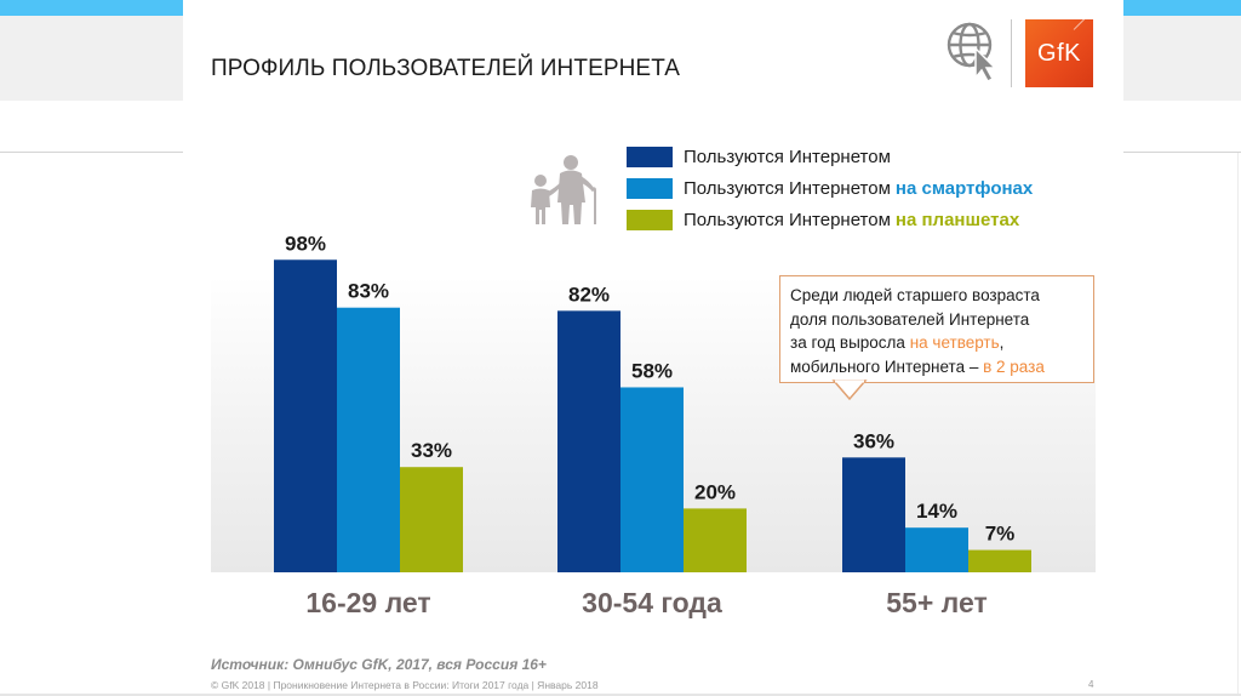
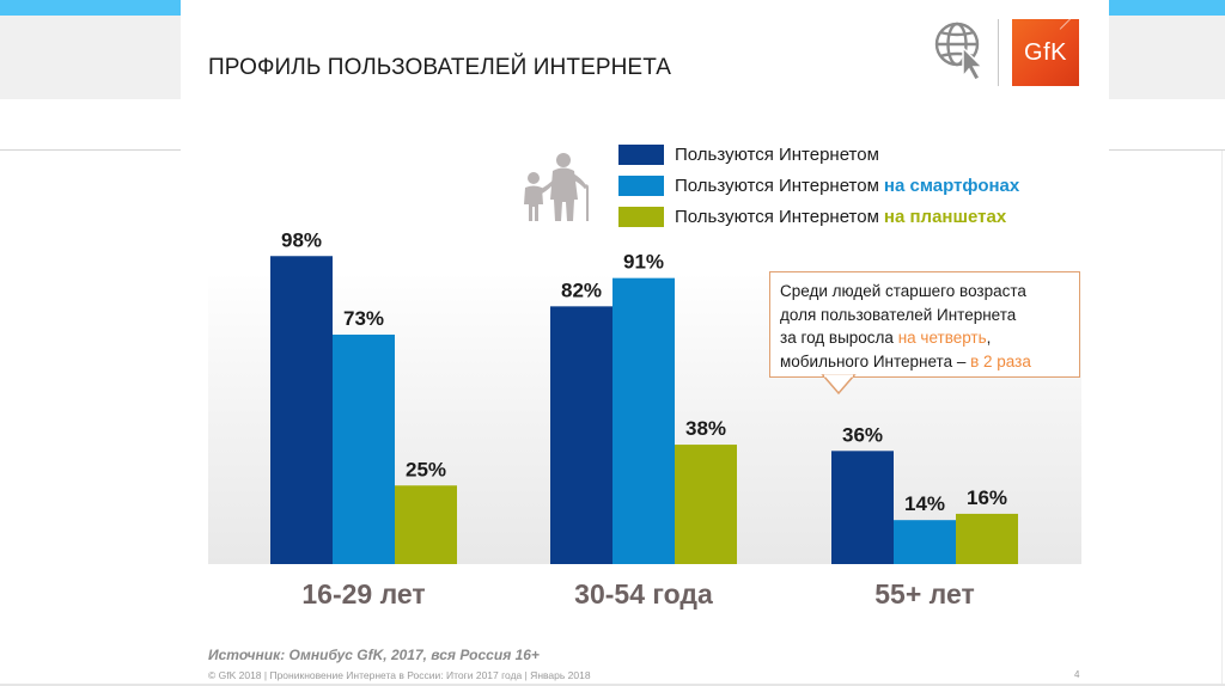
Пользуются Интернетом на смартфонах/16-29 лет: 83% -> 73%
Пользуются Интернетом на планшетах/16-29 лет: 33% -> 25%
Пользуются Интернетом на смартфонах/30-54 года: 58% -> 91%
Пользуются Интернетом на планшетах/30-54 года: 20% -> 38%
Пользуются Интернетом на планшетах/55+ лет: 7% -> 16%
